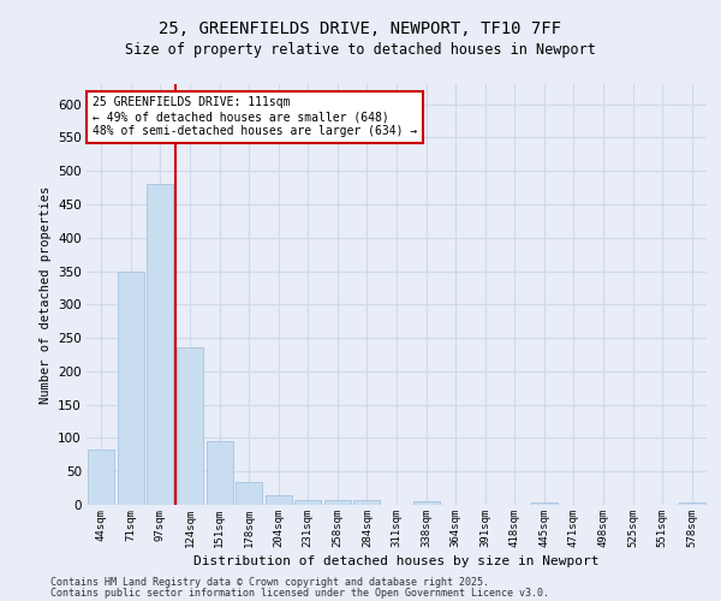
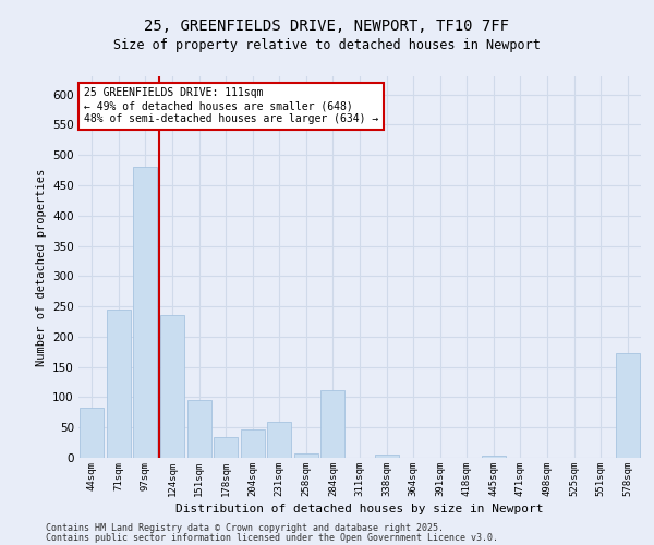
71sqm: 350 -> 244
204sqm: 15 -> 46
231sqm: 8 -> 60
284sqm: 8 -> 112
578sqm: 4 -> 172
